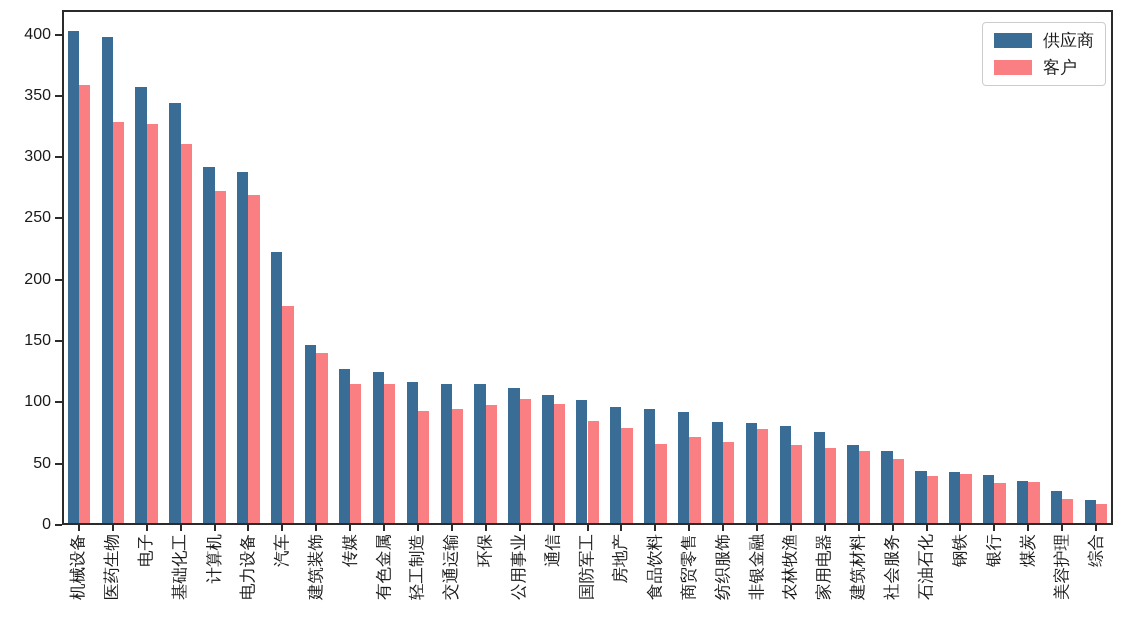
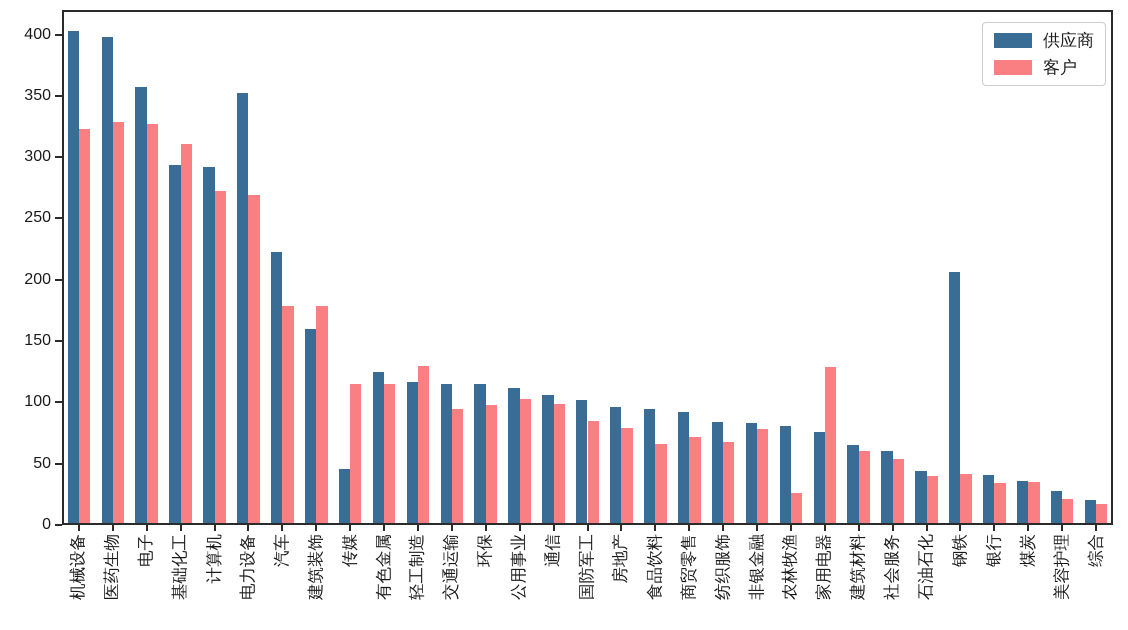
客户/机械设备: 359 -> 323
供应商/基础化工: 344 -> 294
供应商/电力设备: 288 -> 352
供应商/建筑装饰: 147 -> 160
客户/建筑装饰: 140 -> 179
供应商/传媒: 127 -> 46
客户/轻工制造: 93 -> 130
客户/农林牧渔: 65 -> 26
客户/家用电器: 63 -> 129
供应商/钢铁: 43 -> 206
